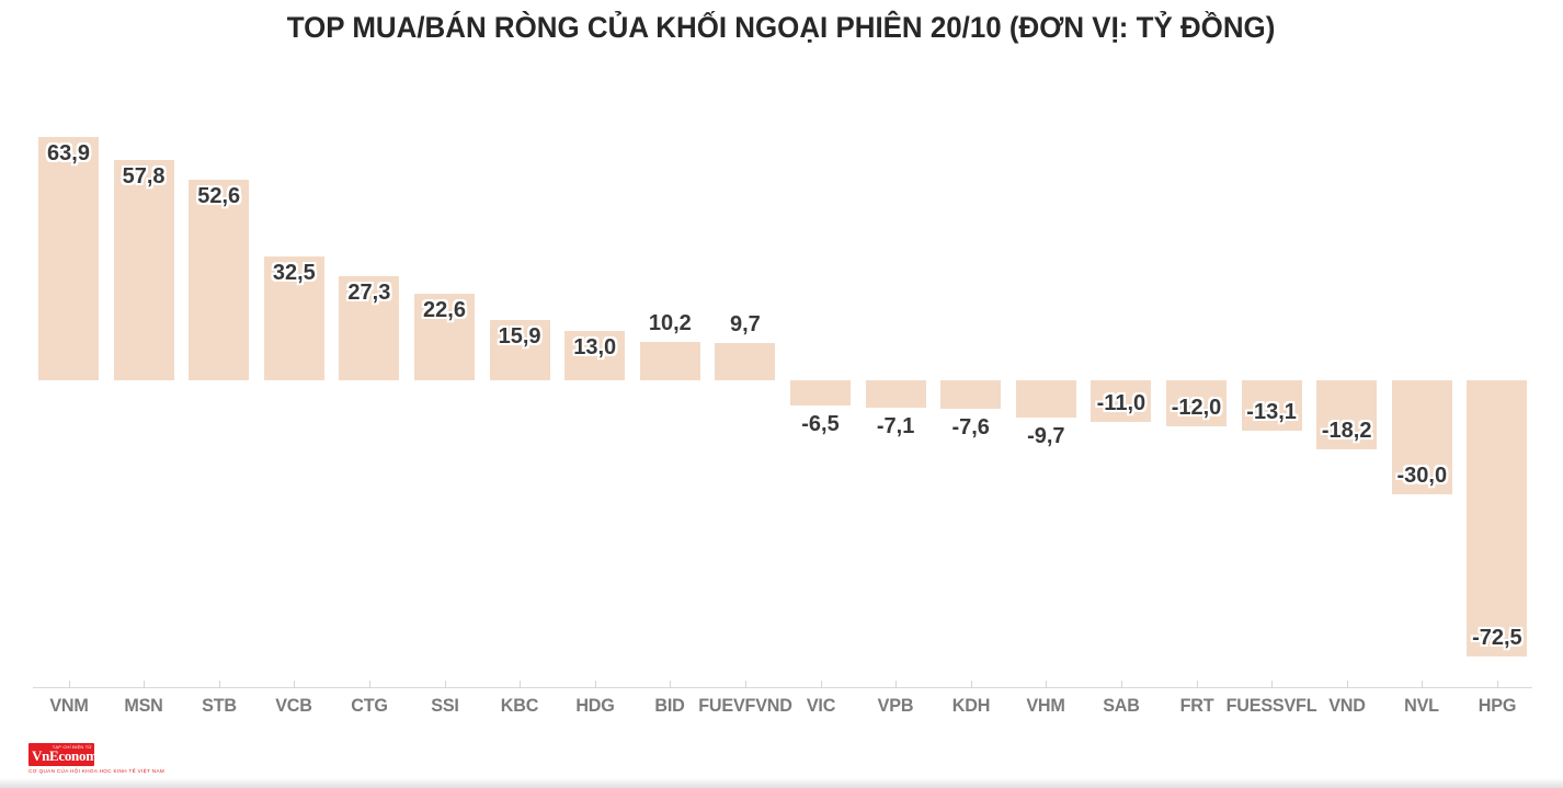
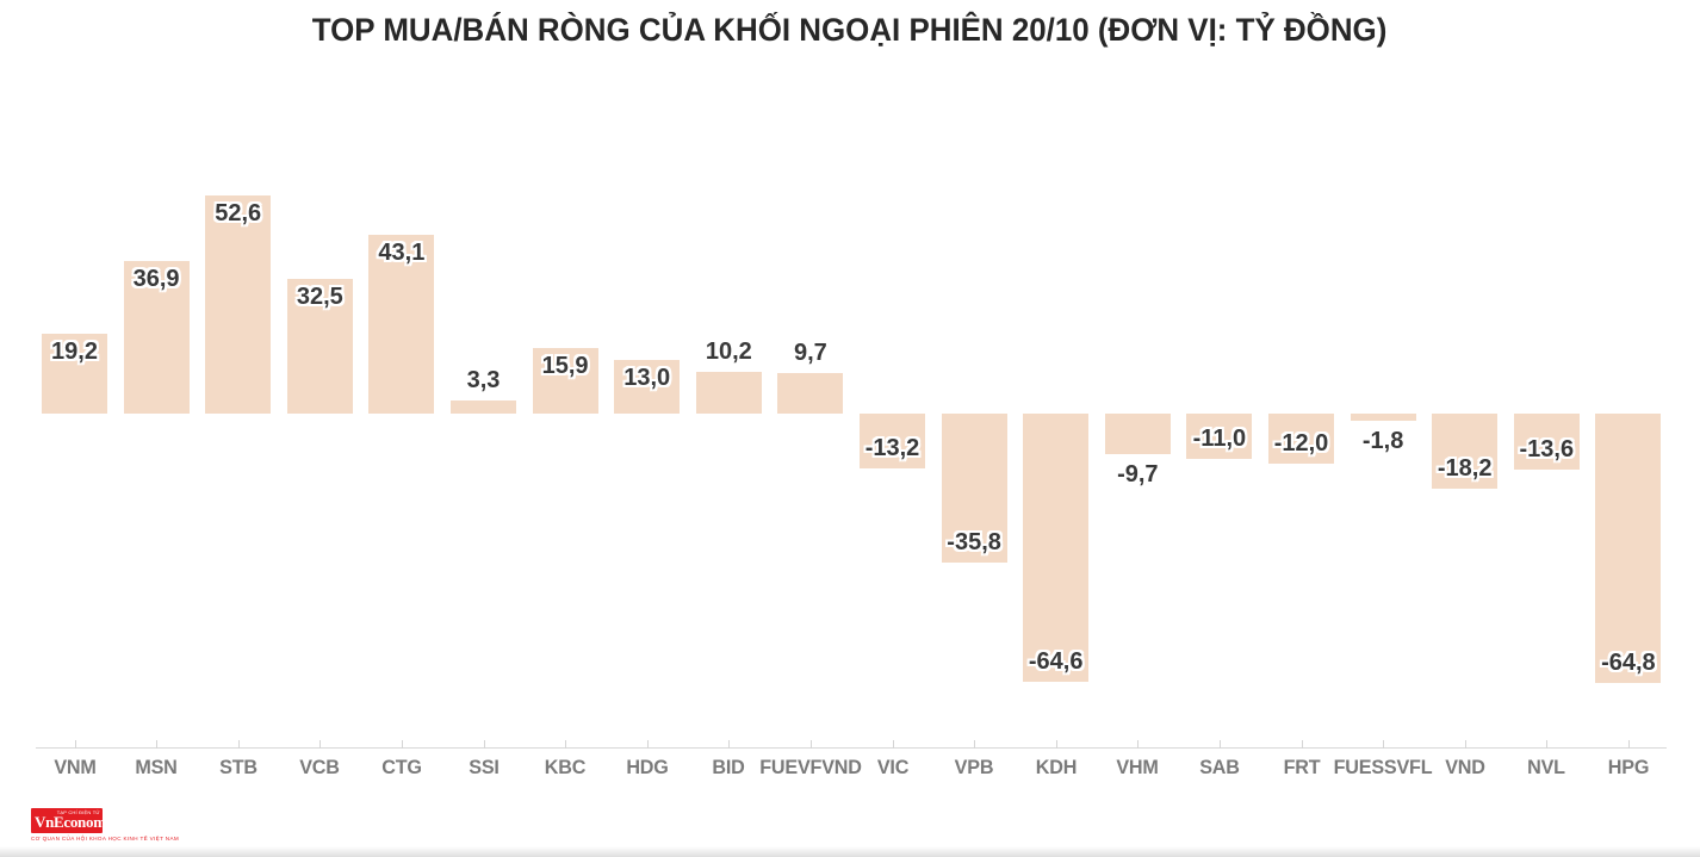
VNM: 63,9 -> 19,2
MSN: 57,8 -> 36,9
CTG: 27,3 -> 43,1
SSI: 22,6 -> 3,3
VIC: -6,5 -> -13,2
VPB: -7,1 -> -35,8
KDH: -7,6 -> -64,6
FUESSVFL: -13,1 -> -1,8
NVL: -30,0 -> -13,6
HPG: -72,5 -> -64,8
